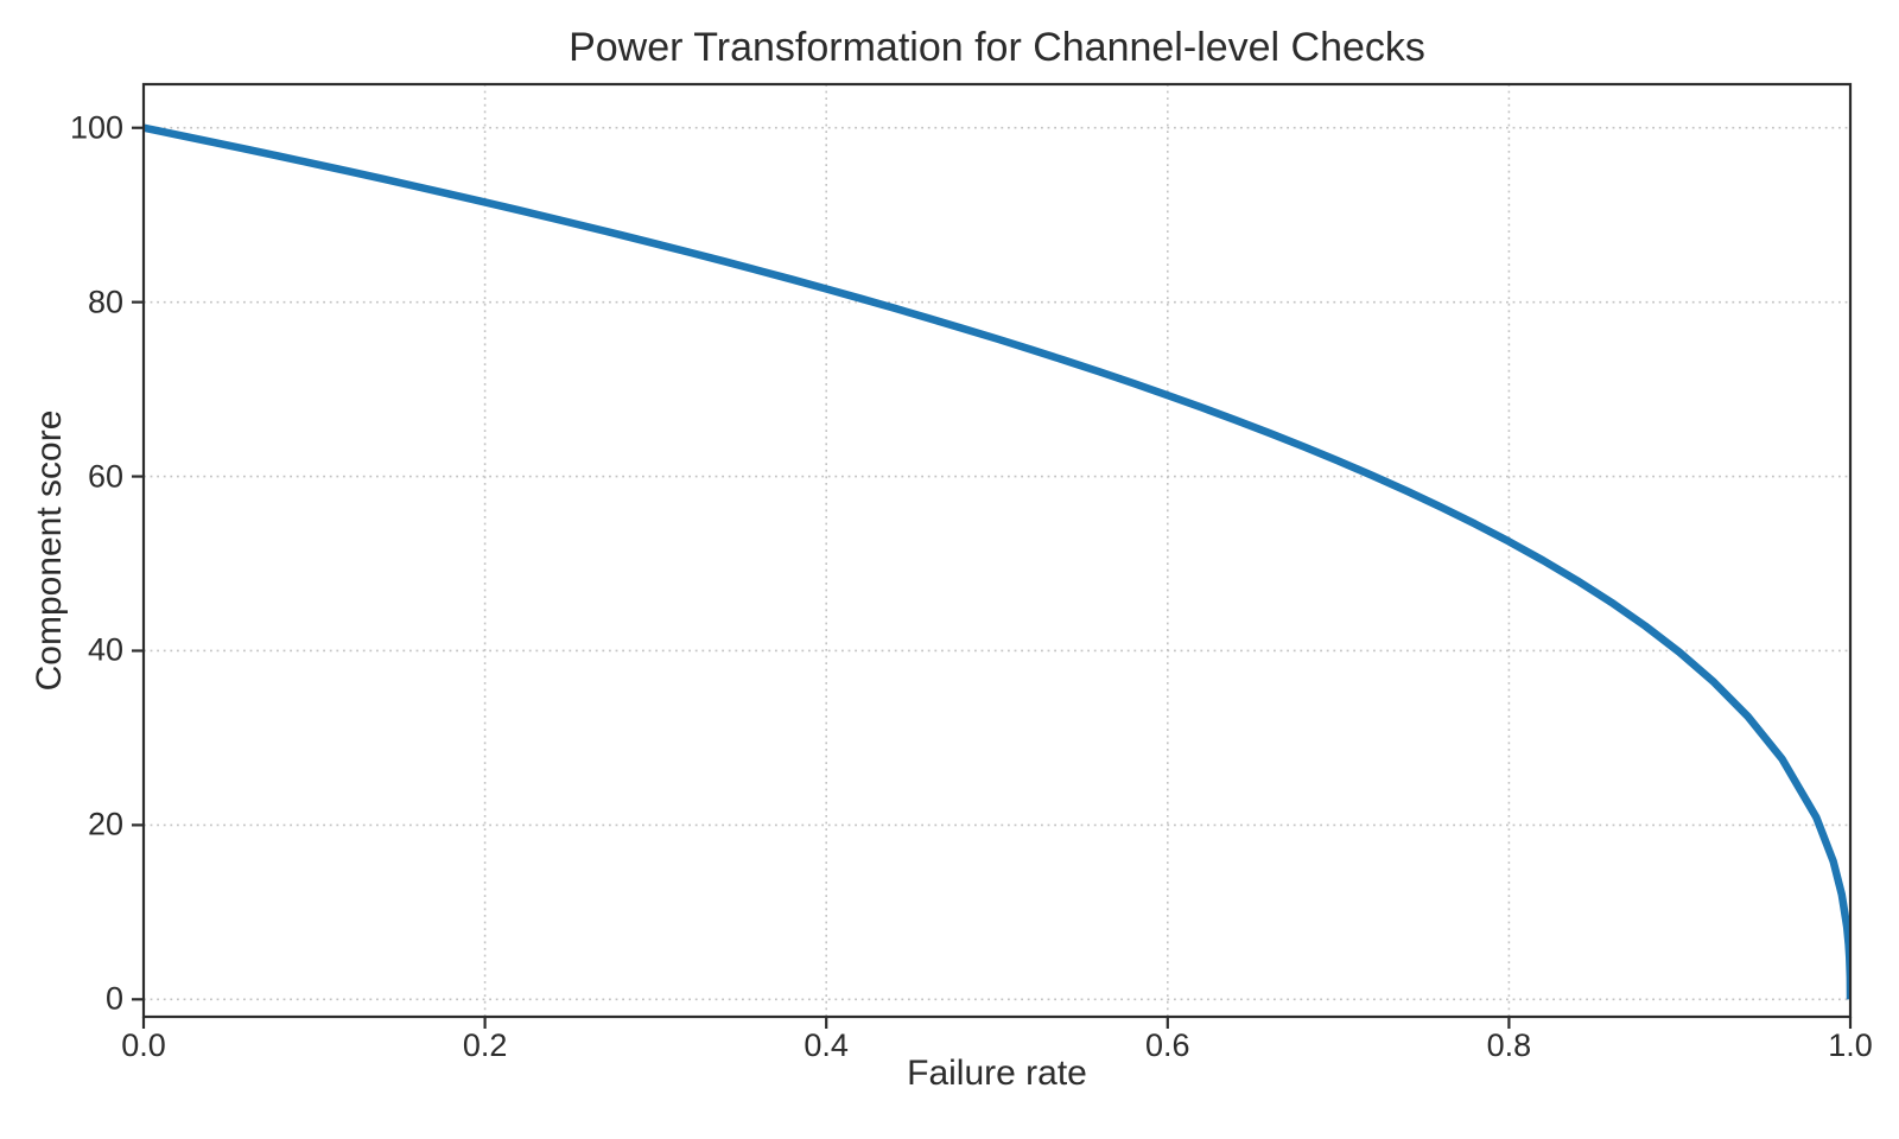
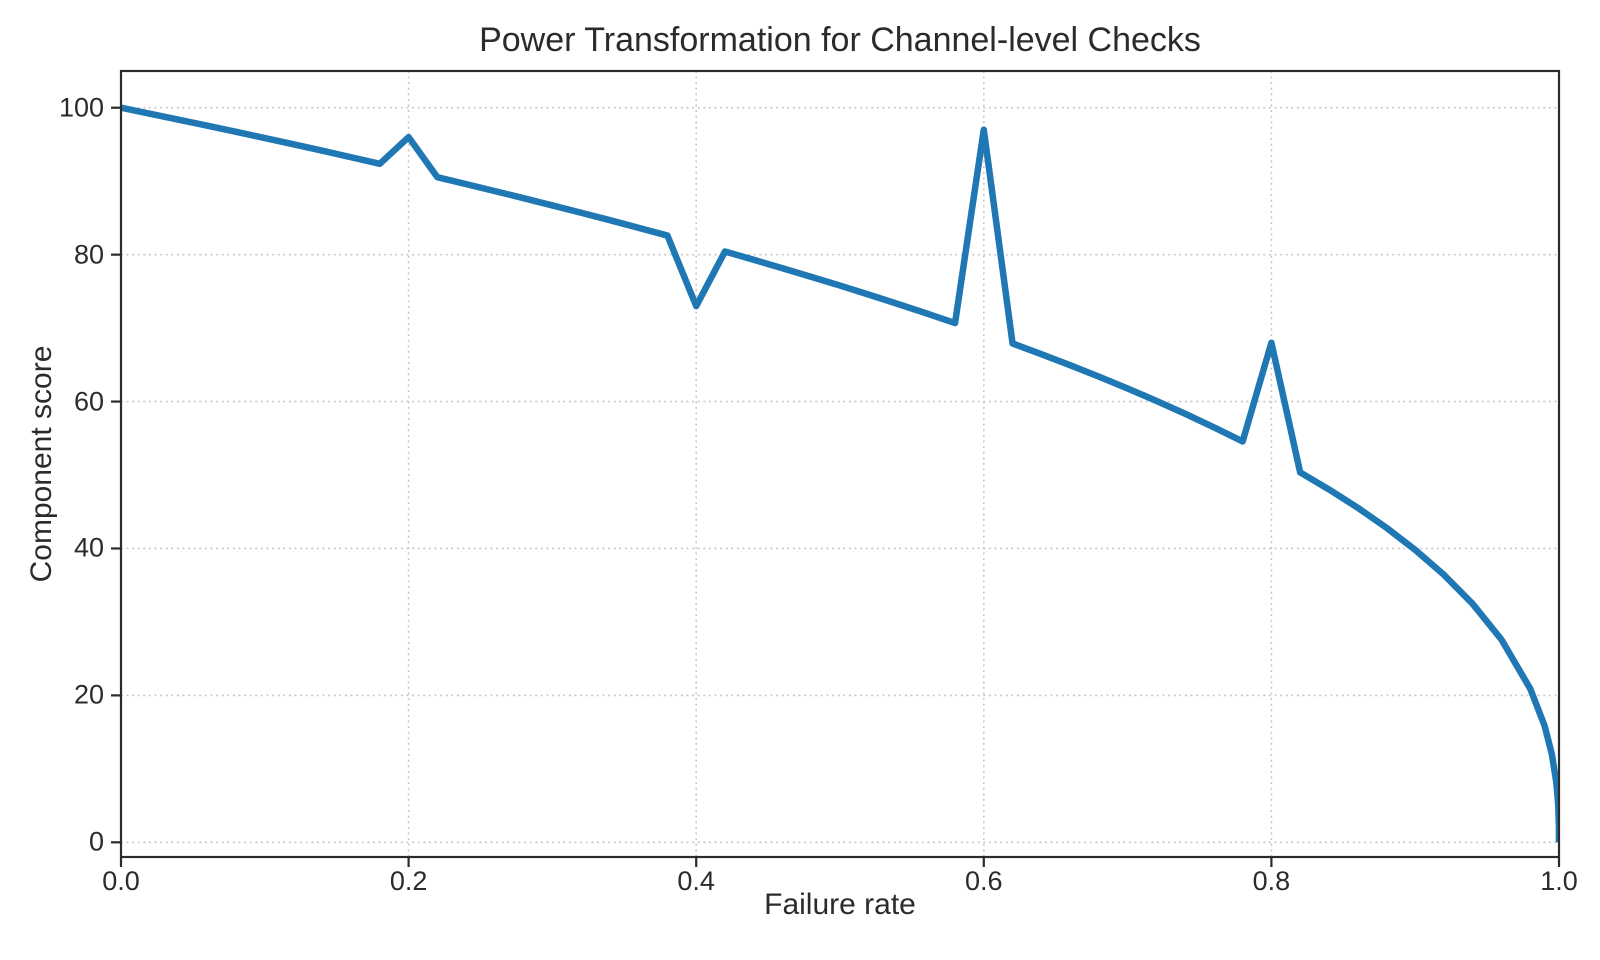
0.2: 91 -> 96
0.4: 82 -> 73
0.6: 69 -> 97
0.8: 53 -> 68
